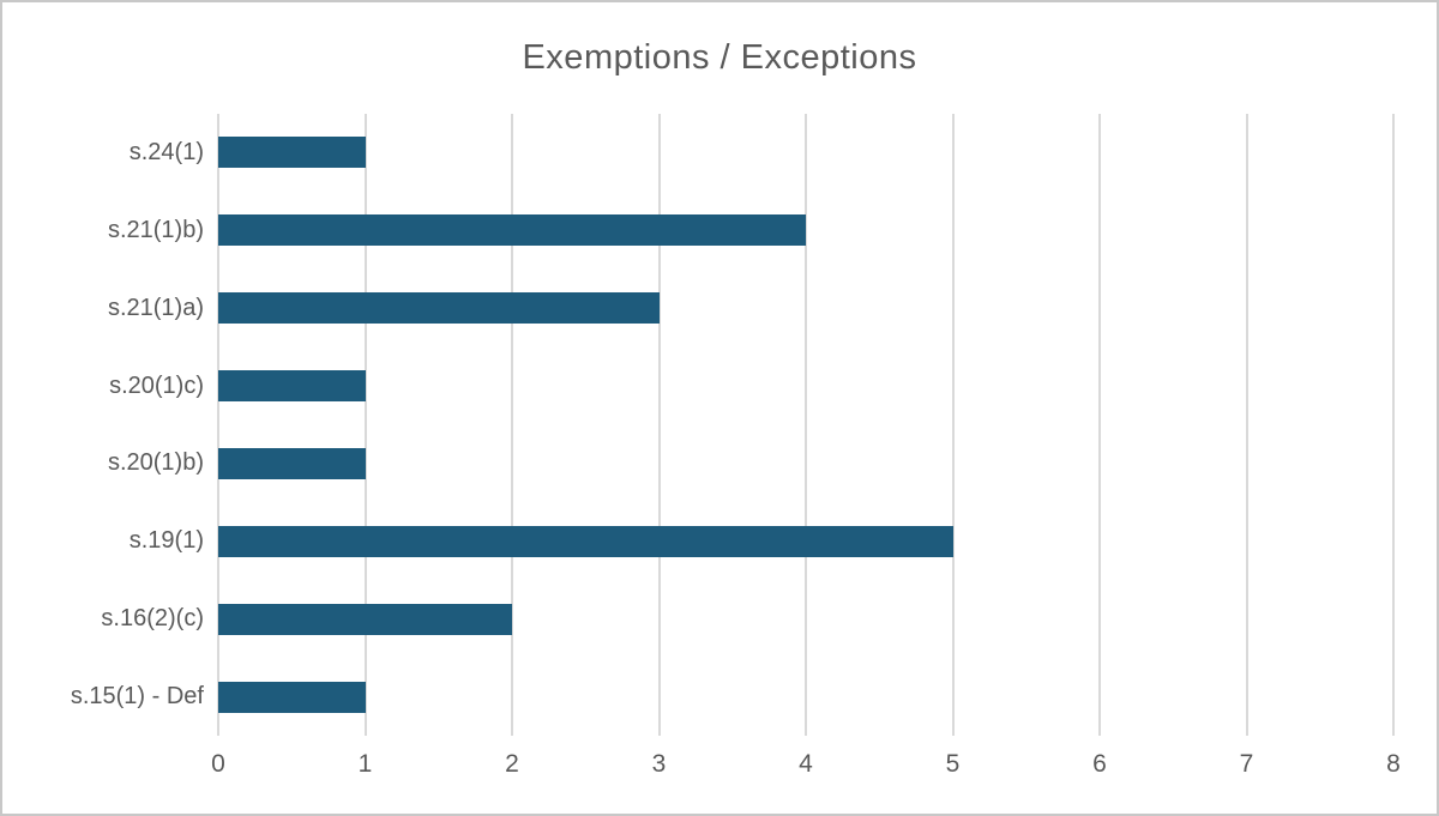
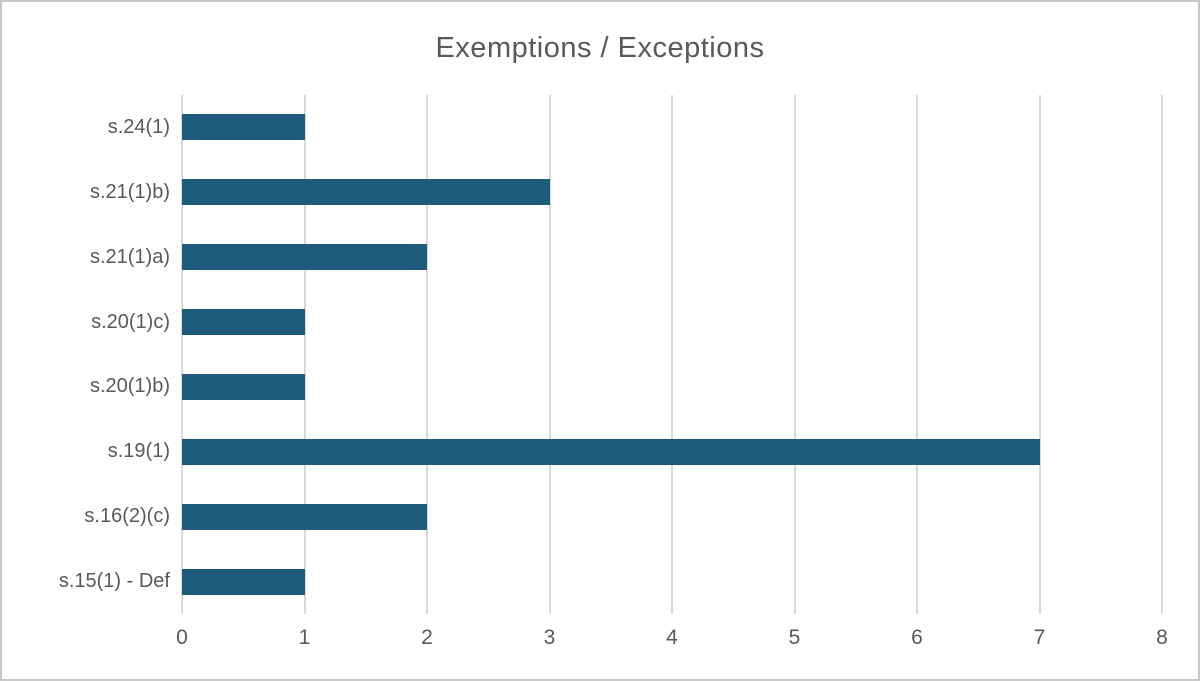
s.21(1)b): 4 -> 3
s.21(1)a): 3 -> 2
s.19(1): 5 -> 7
